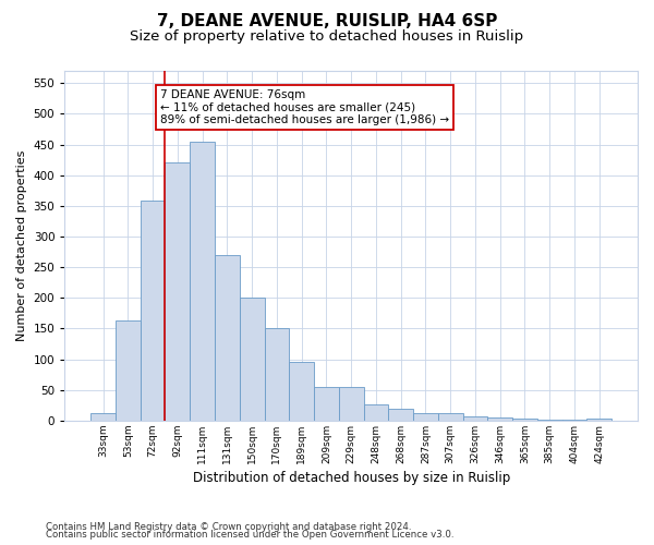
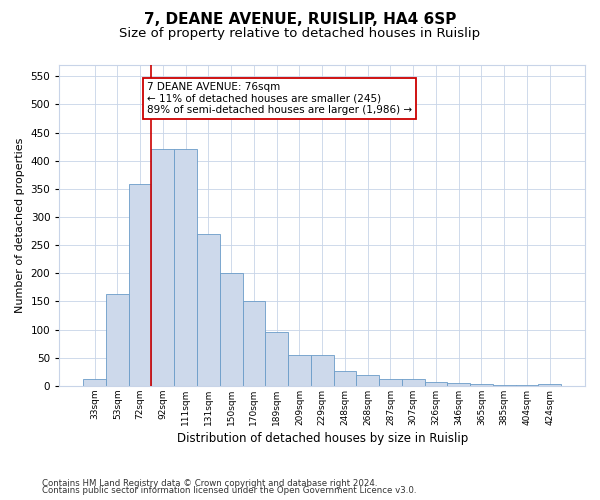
111sqm: 454 -> 420
